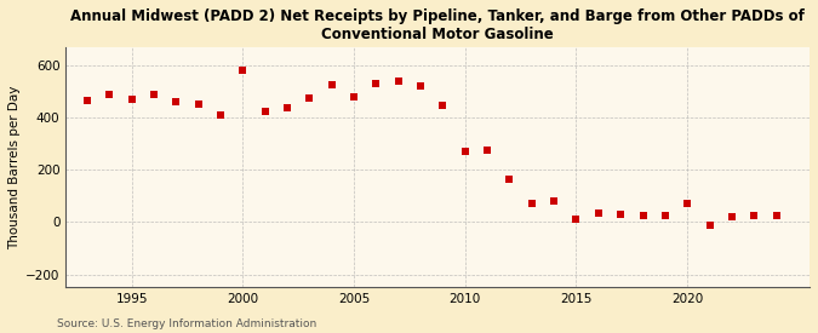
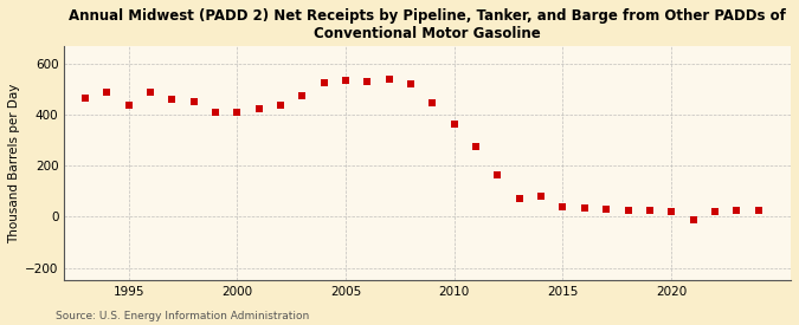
1995: 470 -> 440
2000: 580 -> 412
2005: 480 -> 535
2010: 270 -> 365
2015: 10 -> 40
2020: 70 -> 22
